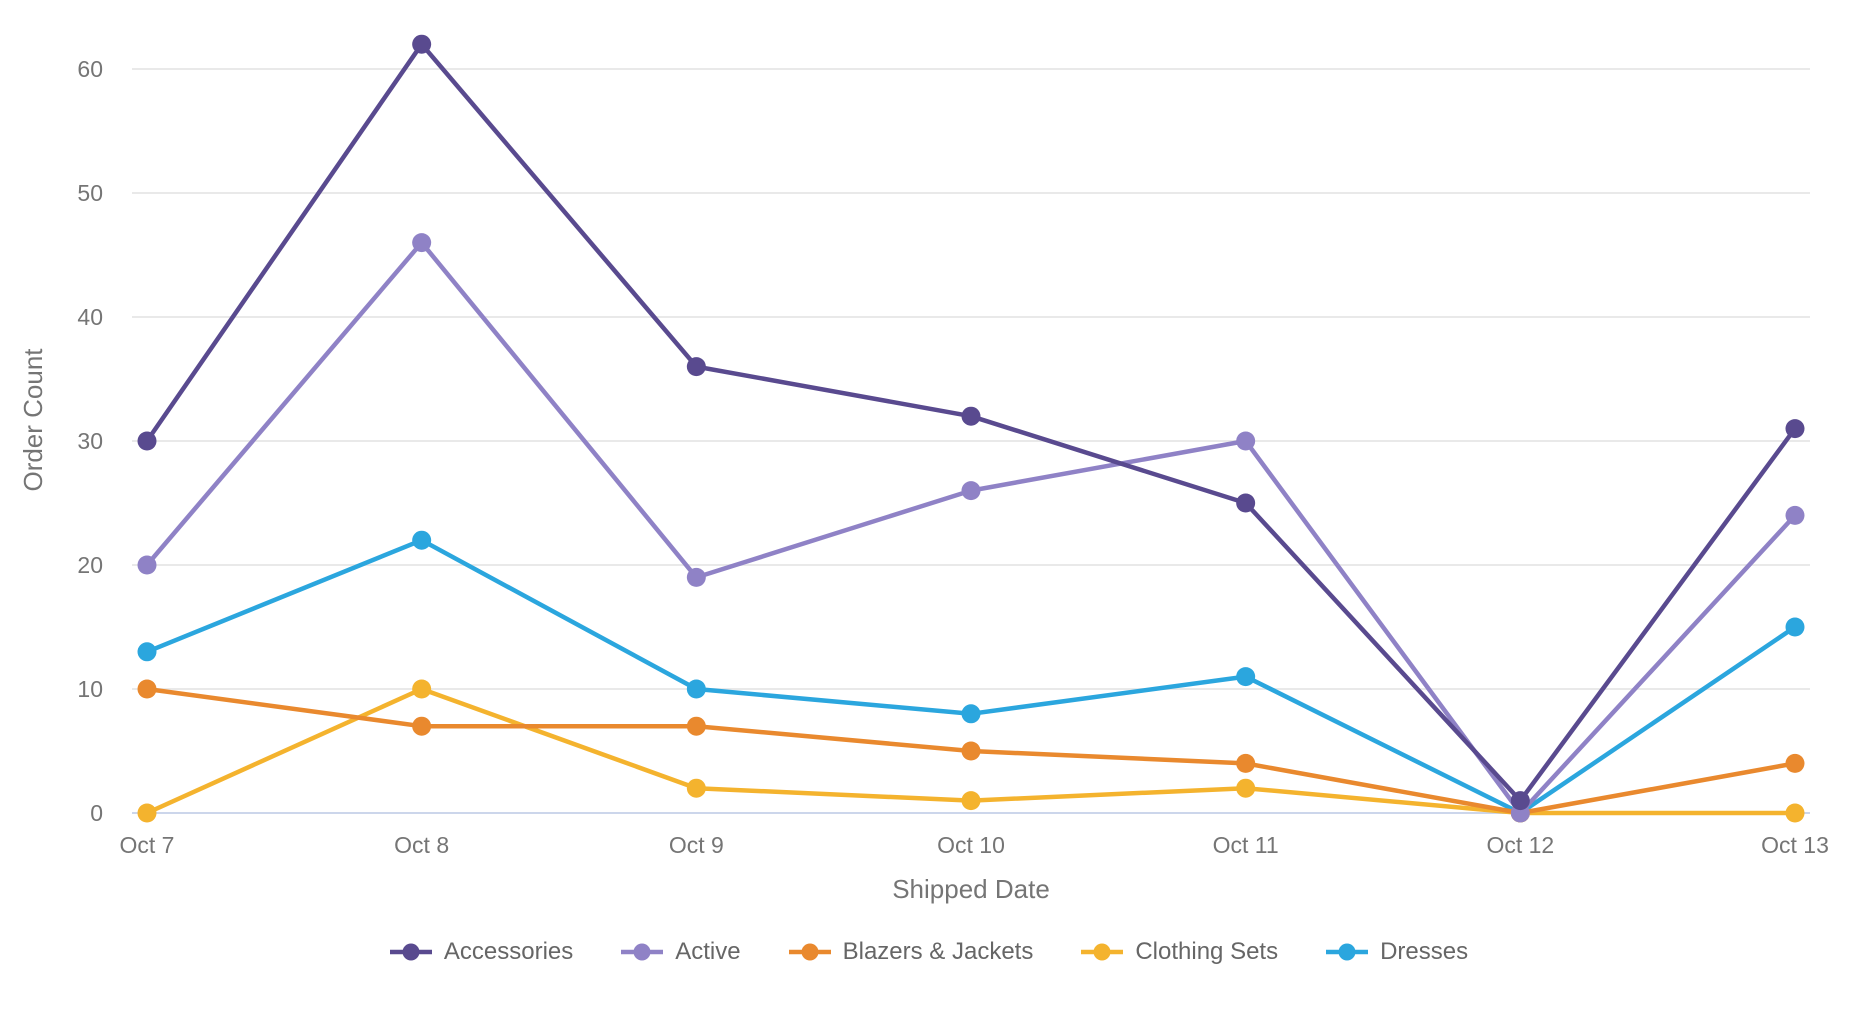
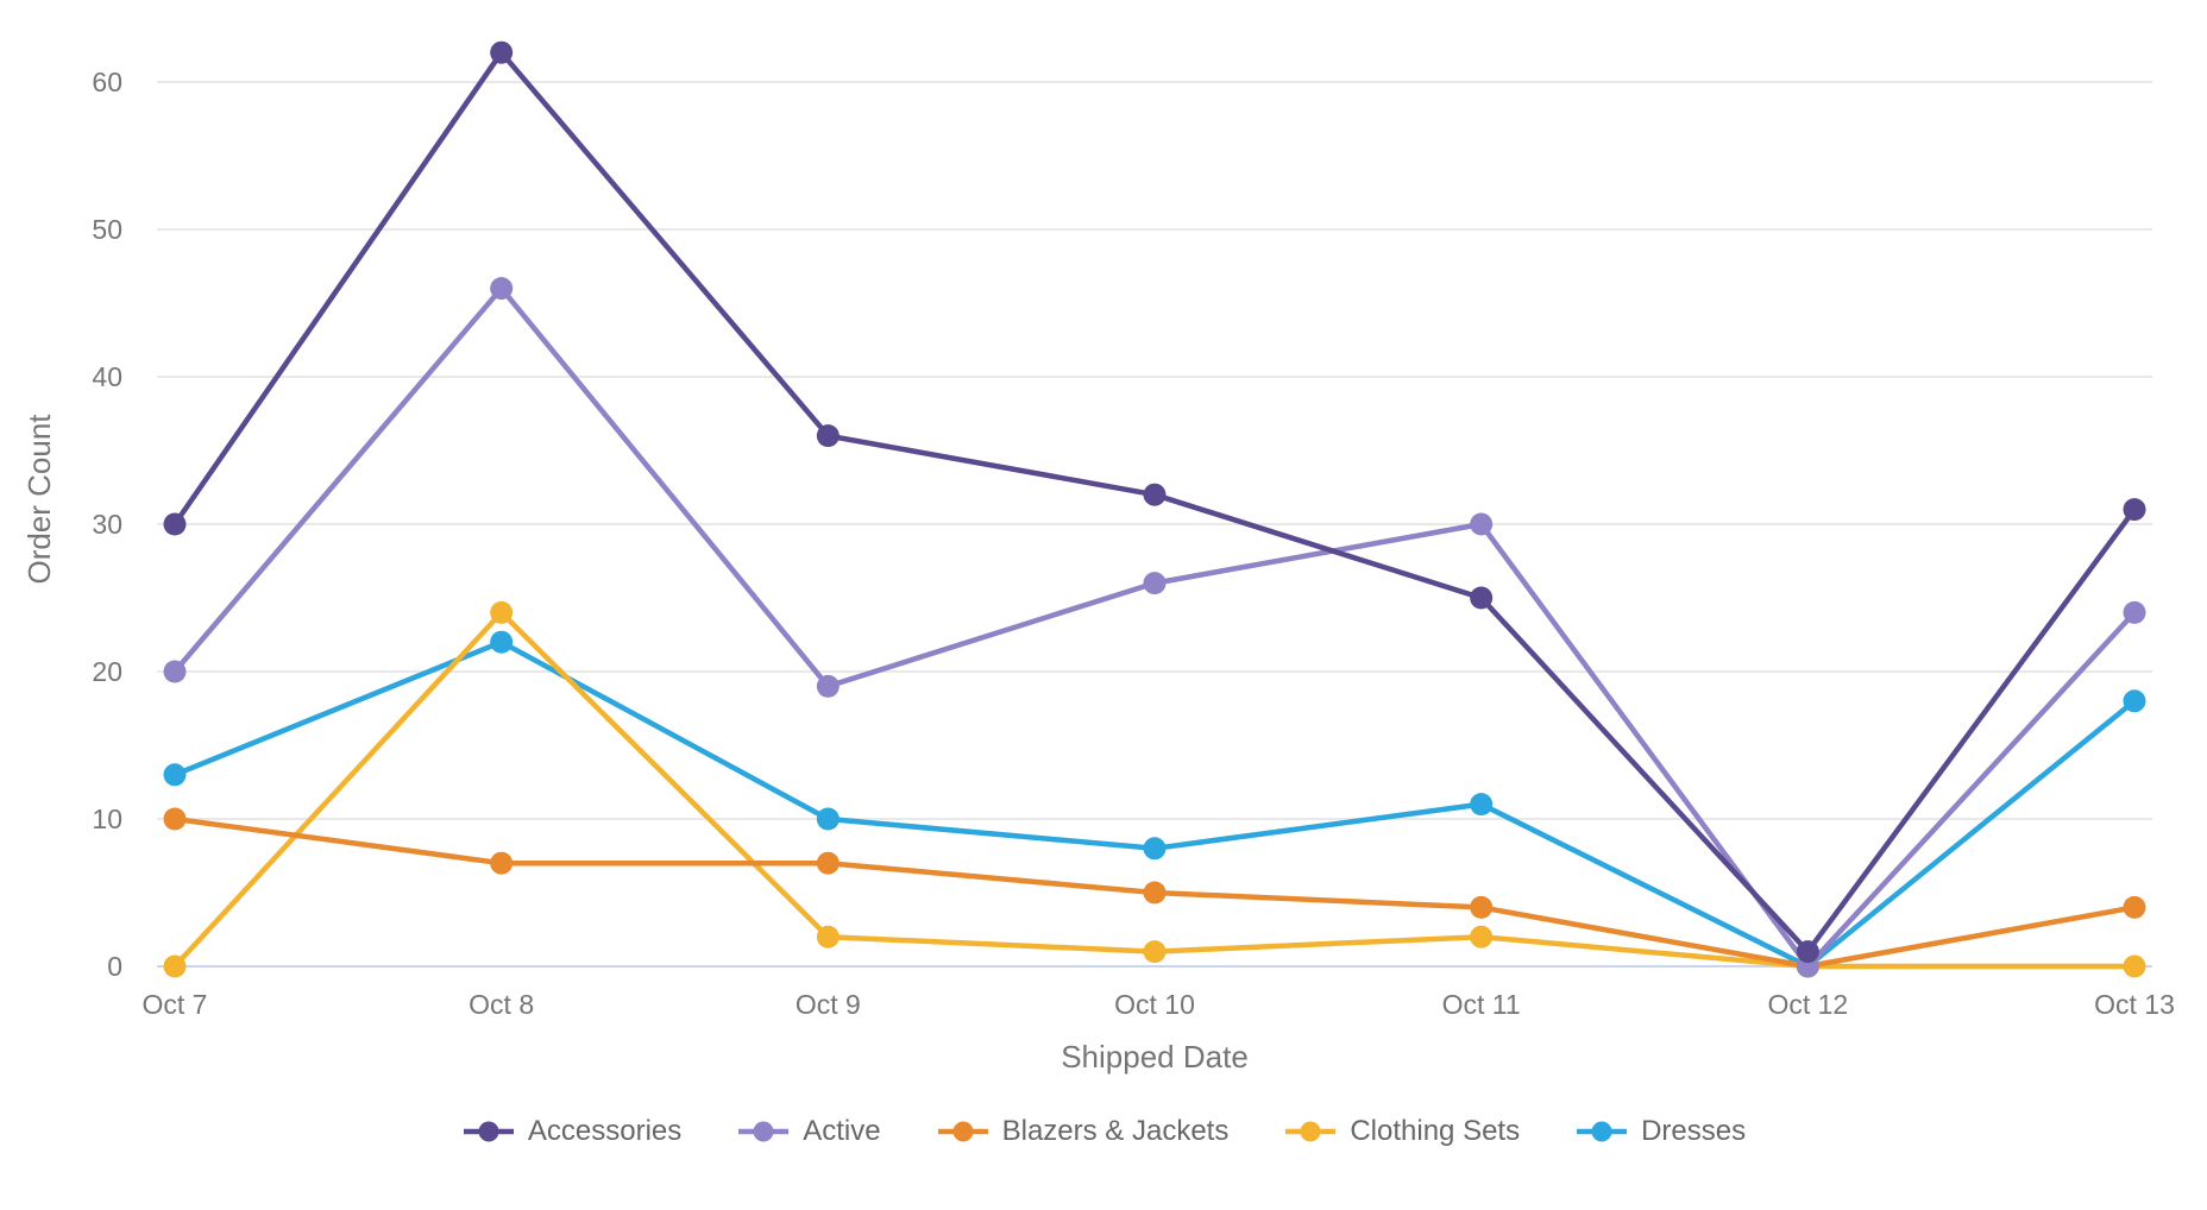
Clothing Sets/Oct 8: 10 -> 24
Dresses/Oct 13: 15 -> 18
